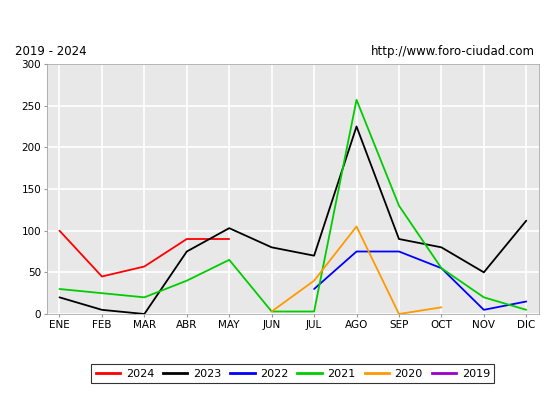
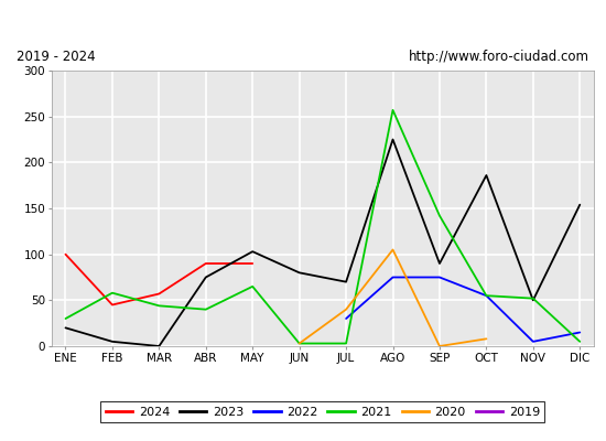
2021/FEB: 25 -> 58
2021/MAR: 20 -> 44
2021/SEP: 130 -> 142
2023/OCT: 80 -> 186
2021/NOV: 20 -> 52
2023/DIC: 112 -> 154
